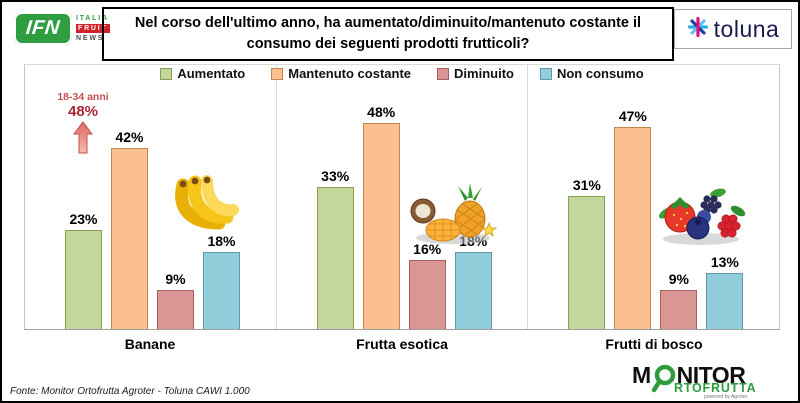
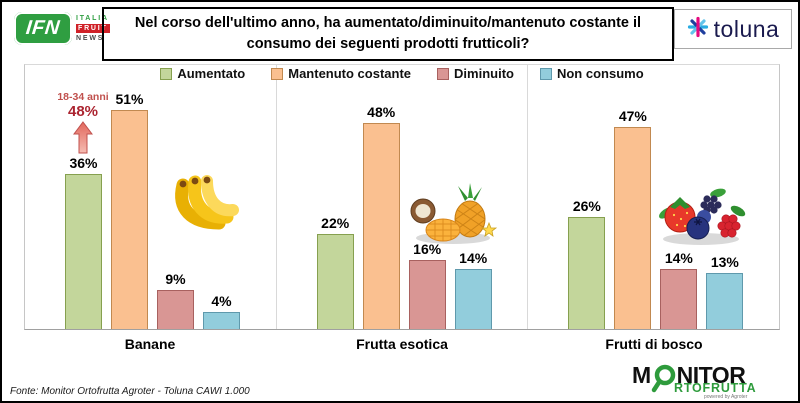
Aumentato/Banane: 23% -> 36%
Mantenuto costante/Banane: 42% -> 51%
Non consumo/Banane: 18% -> 4%
Aumentato/Frutta esotica: 33% -> 22%
Non consumo/Frutta esotica: 18% -> 14%
Aumentato/Frutti di bosco: 31% -> 26%
Diminuito/Frutti di bosco: 9% -> 14%
